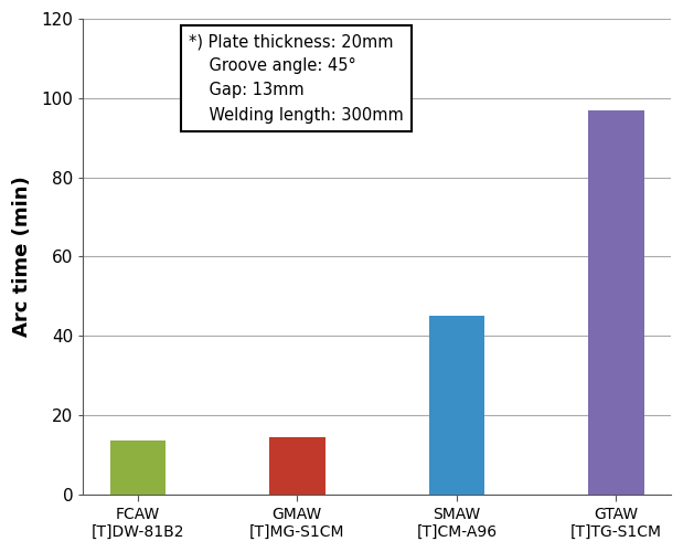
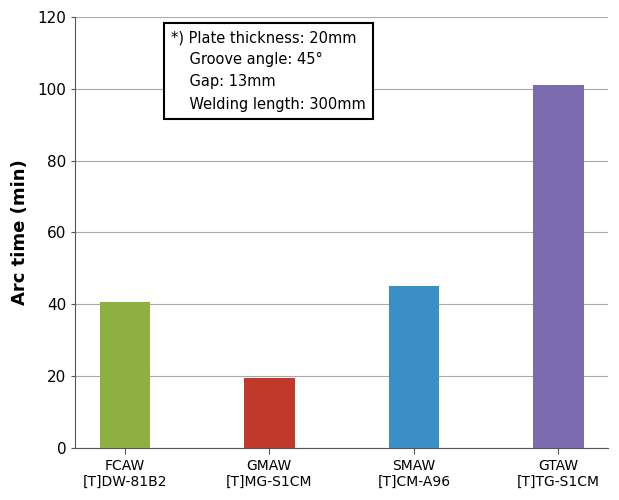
FCAW [T]DW-81B2: 13.5 -> 40.5
GMAW [T]MG-S1CM: 14.5 -> 19.5
GTAW [T]TG-S1CM: 97.0 -> 101.0
